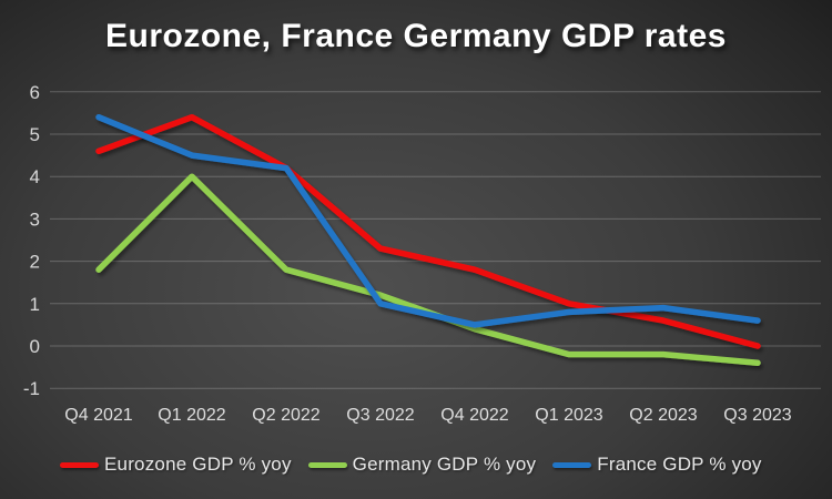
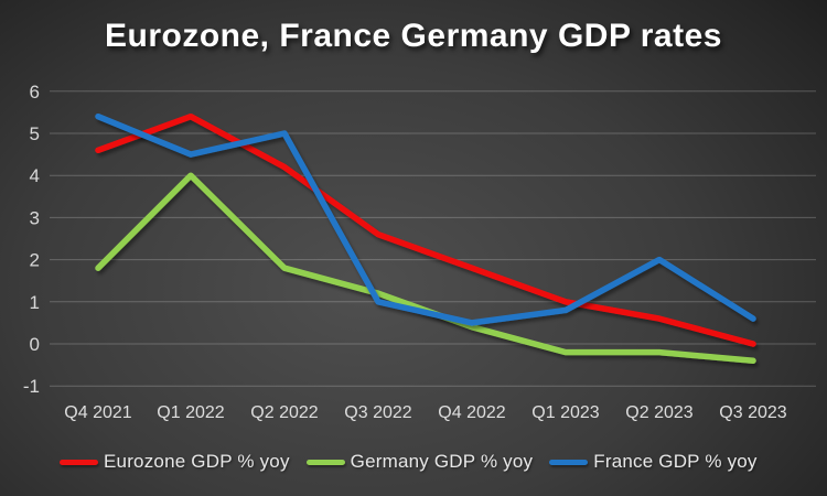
France GDP % yoy/Q2 2022: 4.2 -> 5.0
Eurozone GDP % yoy/Q3 2022: 2.3 -> 2.6
France GDP % yoy/Q2 2023: 0.9 -> 2.0
